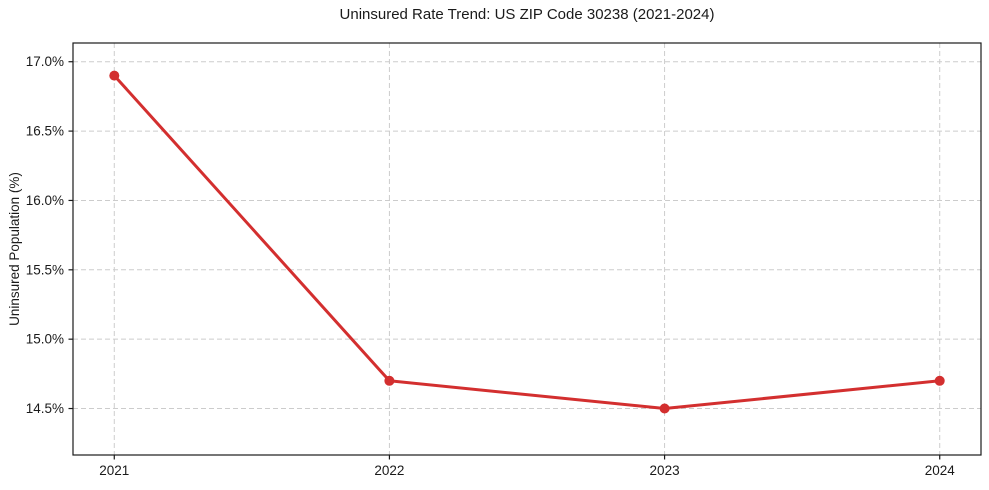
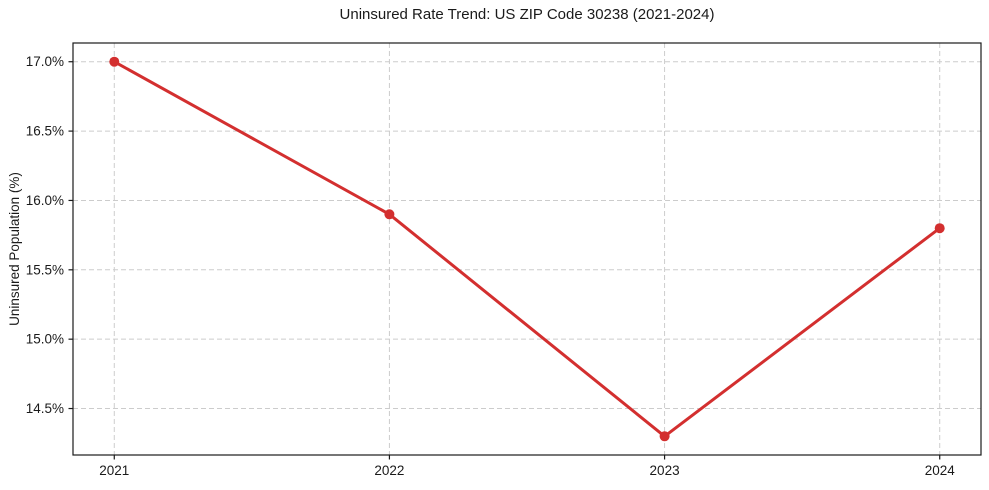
2021: 16.9% -> 17.0%
2022: 14.7% -> 15.9%
2023: 14.5% -> 14.3%
2024: 14.7% -> 15.8%
